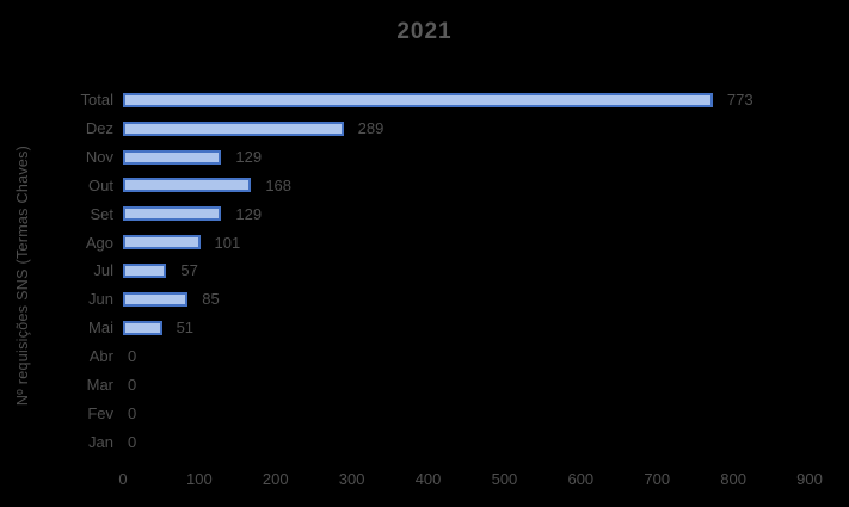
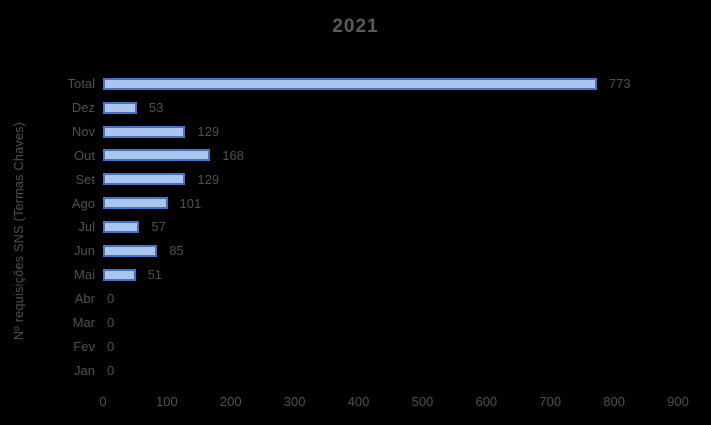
Dez: 289 -> 53
